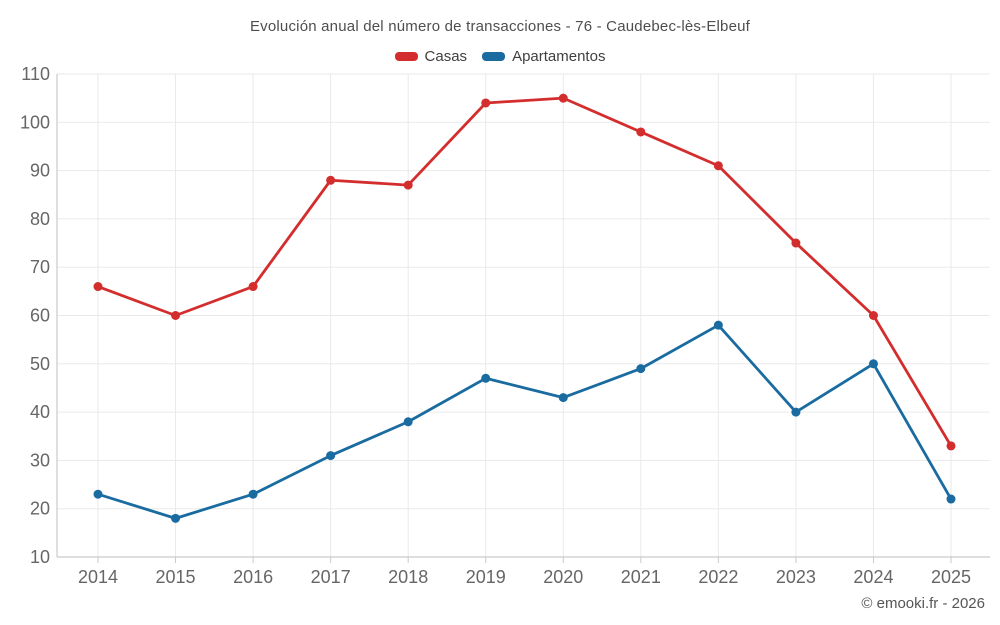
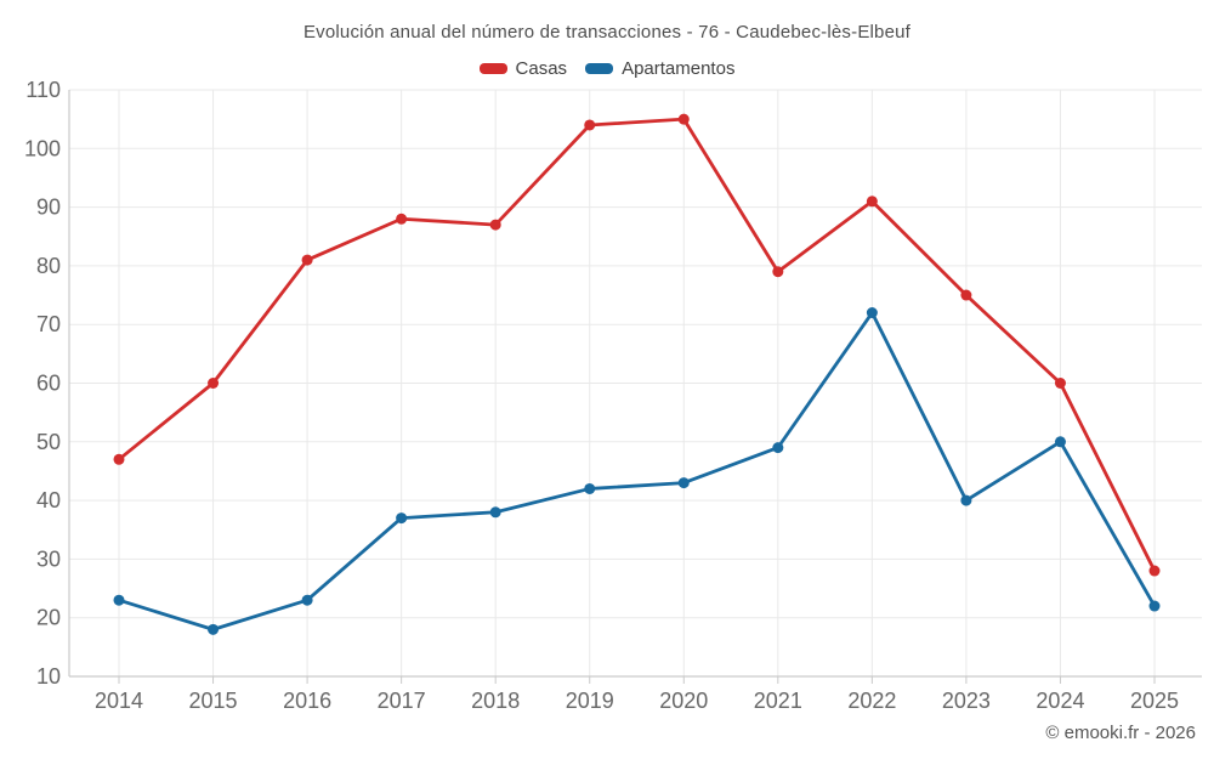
Casas/2014: 66 -> 47
Casas/2016: 66 -> 81
Apartamentos/2017: 31 -> 37
Apartamentos/2019: 47 -> 42
Casas/2021: 98 -> 79
Apartamentos/2022: 58 -> 72
Casas/2025: 33 -> 28
